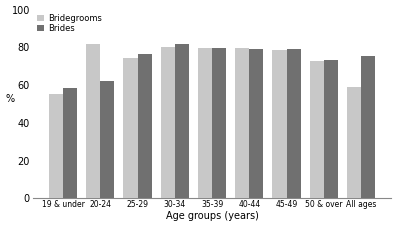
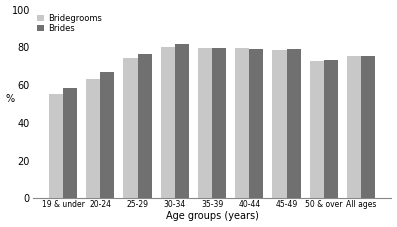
Bridegrooms/20-24: 82 -> 63
Brides/20-24: 62 -> 67
Bridegrooms/All ages: 59 -> 76
